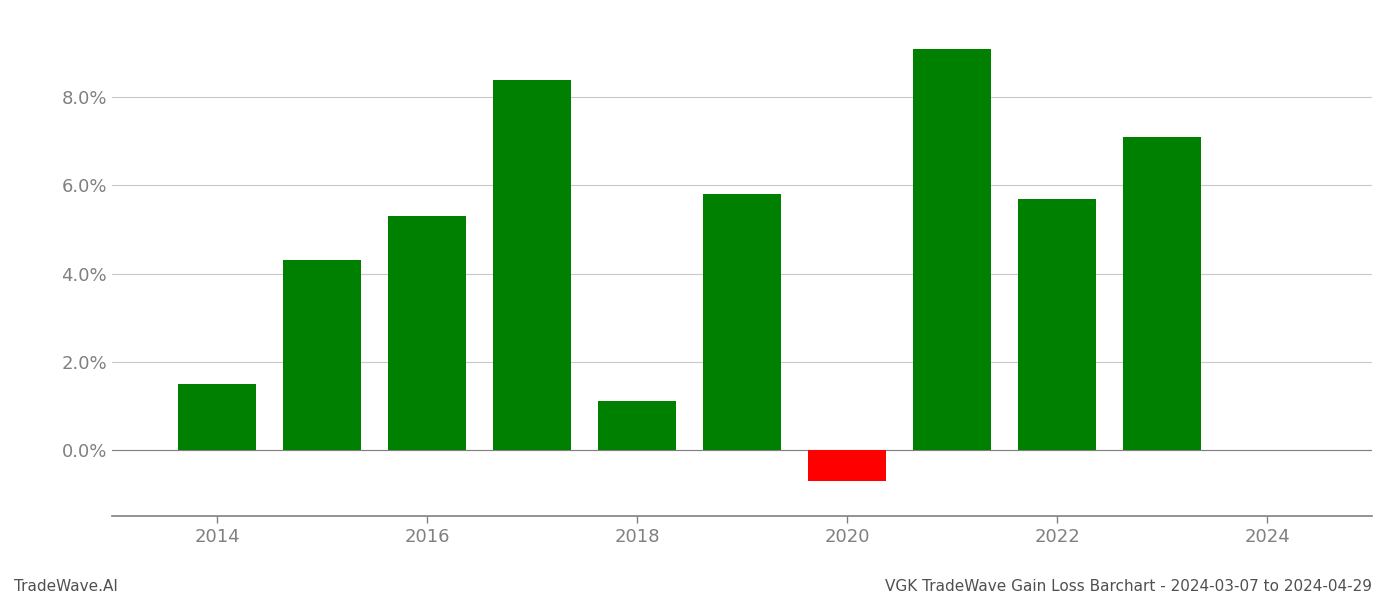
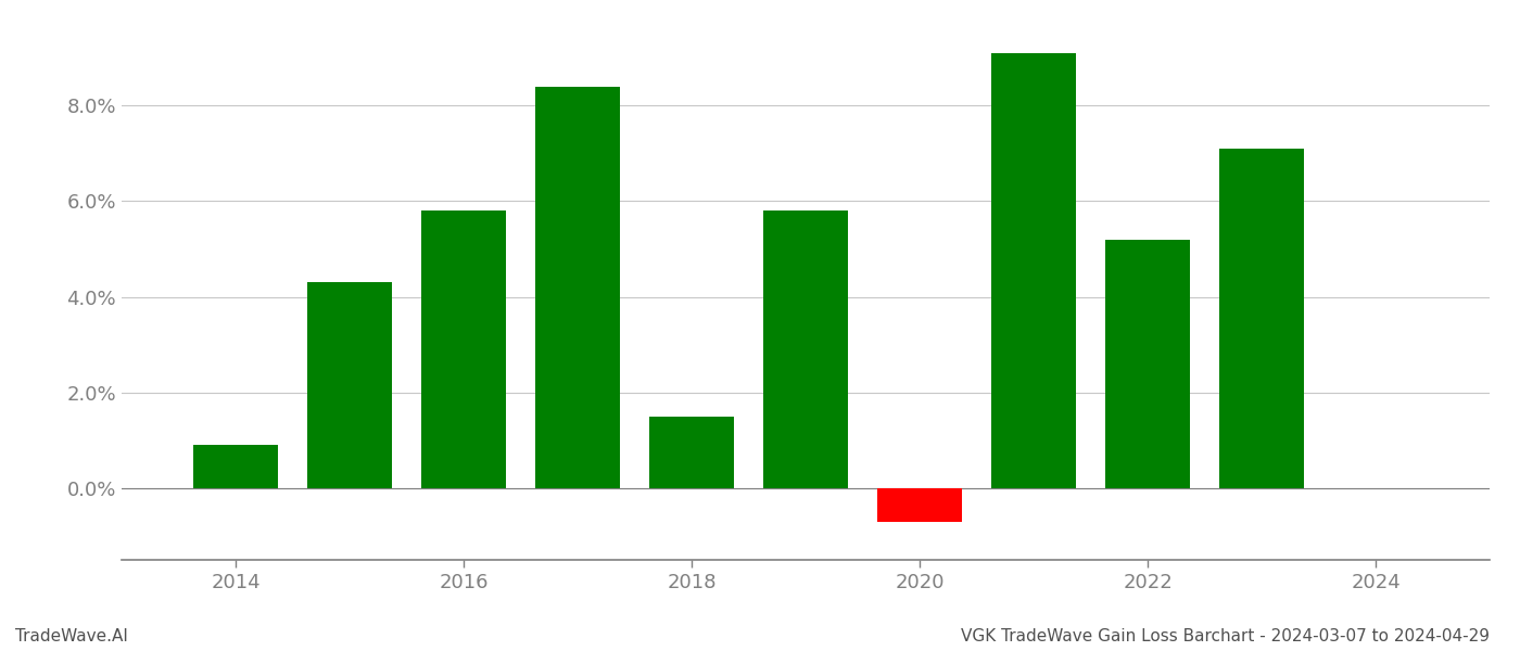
2014: 1.5% -> 0.9%
2016: 5.3% -> 5.8%
2018: 1.1% -> 1.5%
2022: 5.7% -> 5.2%
